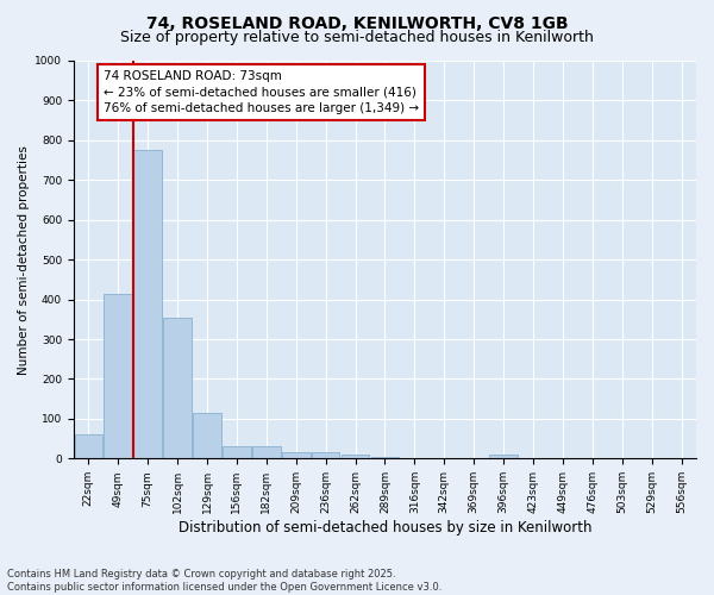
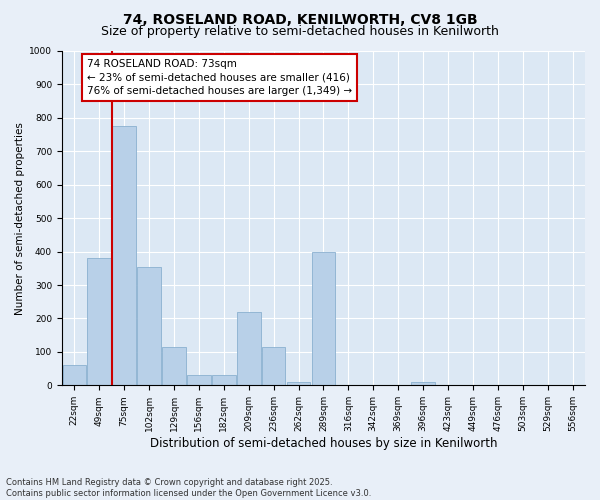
49sqm: 415 -> 380
209sqm: 15 -> 220
236sqm: 15 -> 115
289sqm: 5 -> 400
